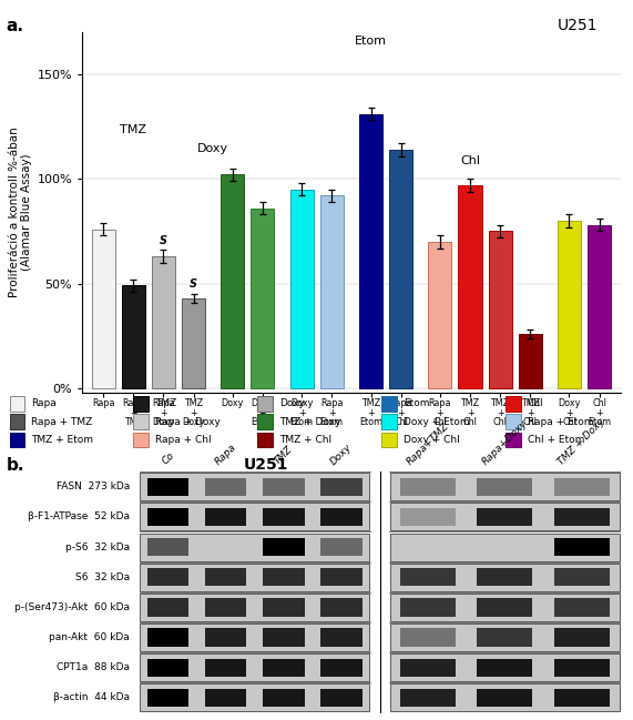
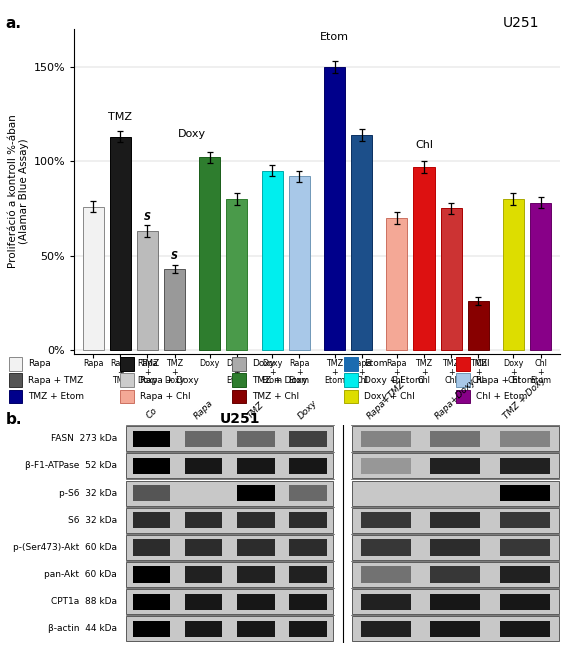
Rapa + TMZ: 49% -> 113%
Doxy + Etom: 86% -> 80%
TMZ + Etom: 131% -> 150%
